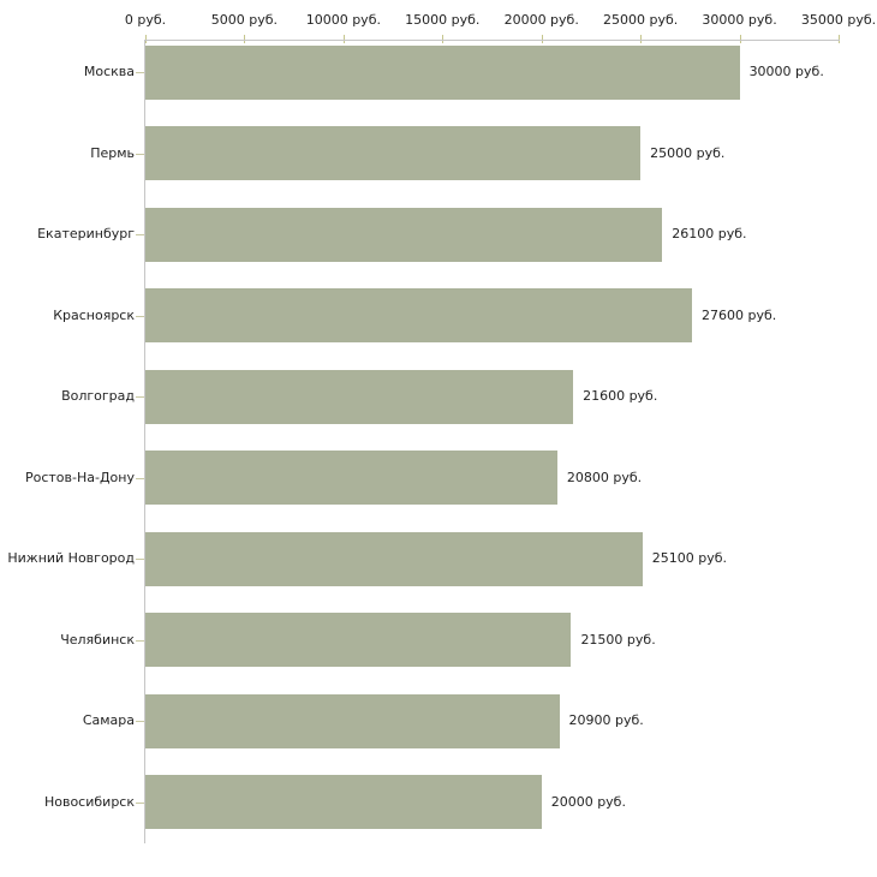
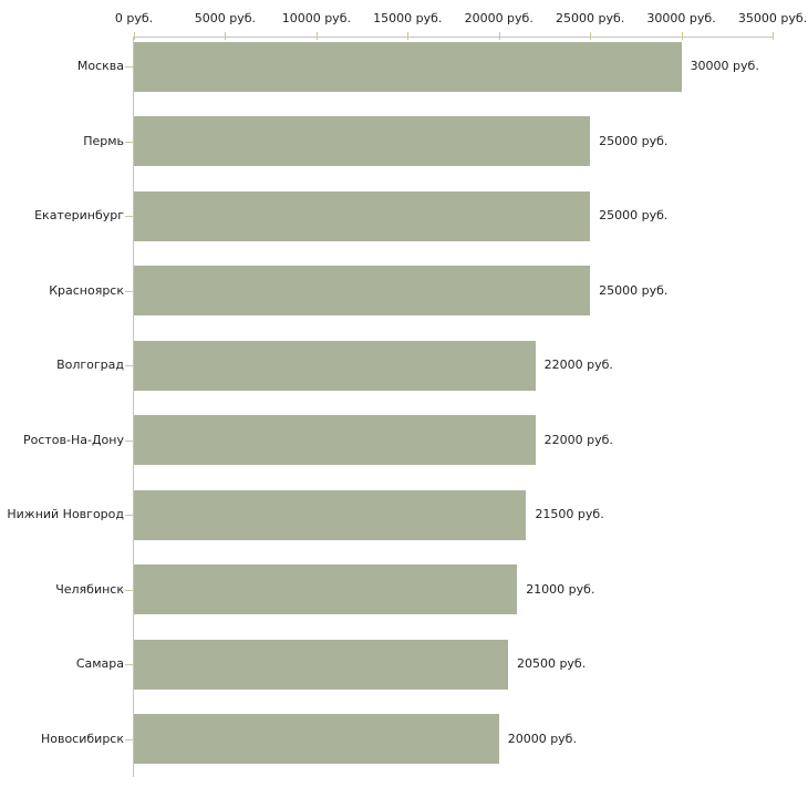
Екатеринбург: 26100 -> 25000
Красноярск: 27600 -> 25000
Волгоград: 21600 -> 22000
Ростов-На-Дону: 20800 -> 22000
Нижний Новгород: 25100 -> 21500
Челябинск: 21500 -> 21000
Самара: 20900 -> 20500
